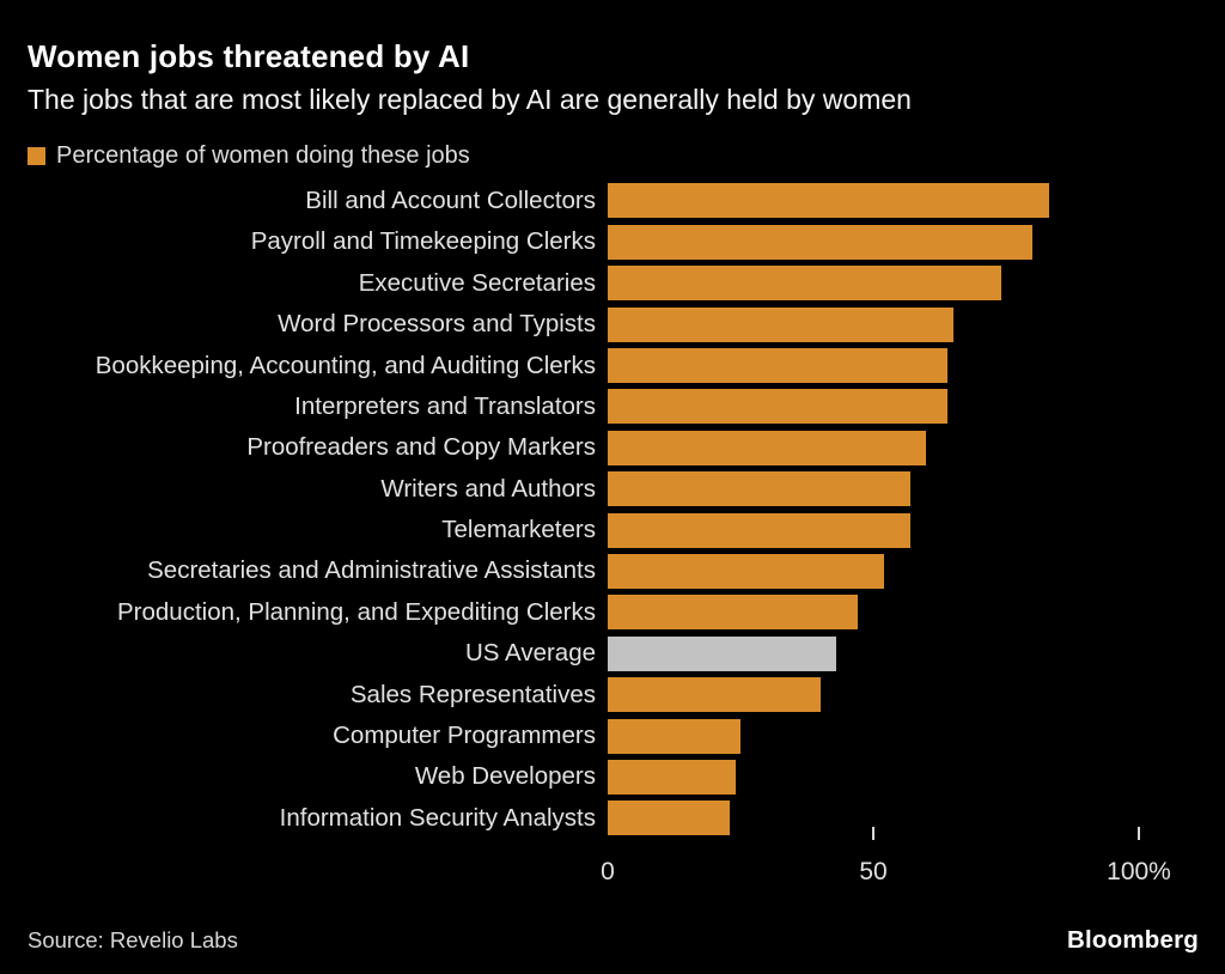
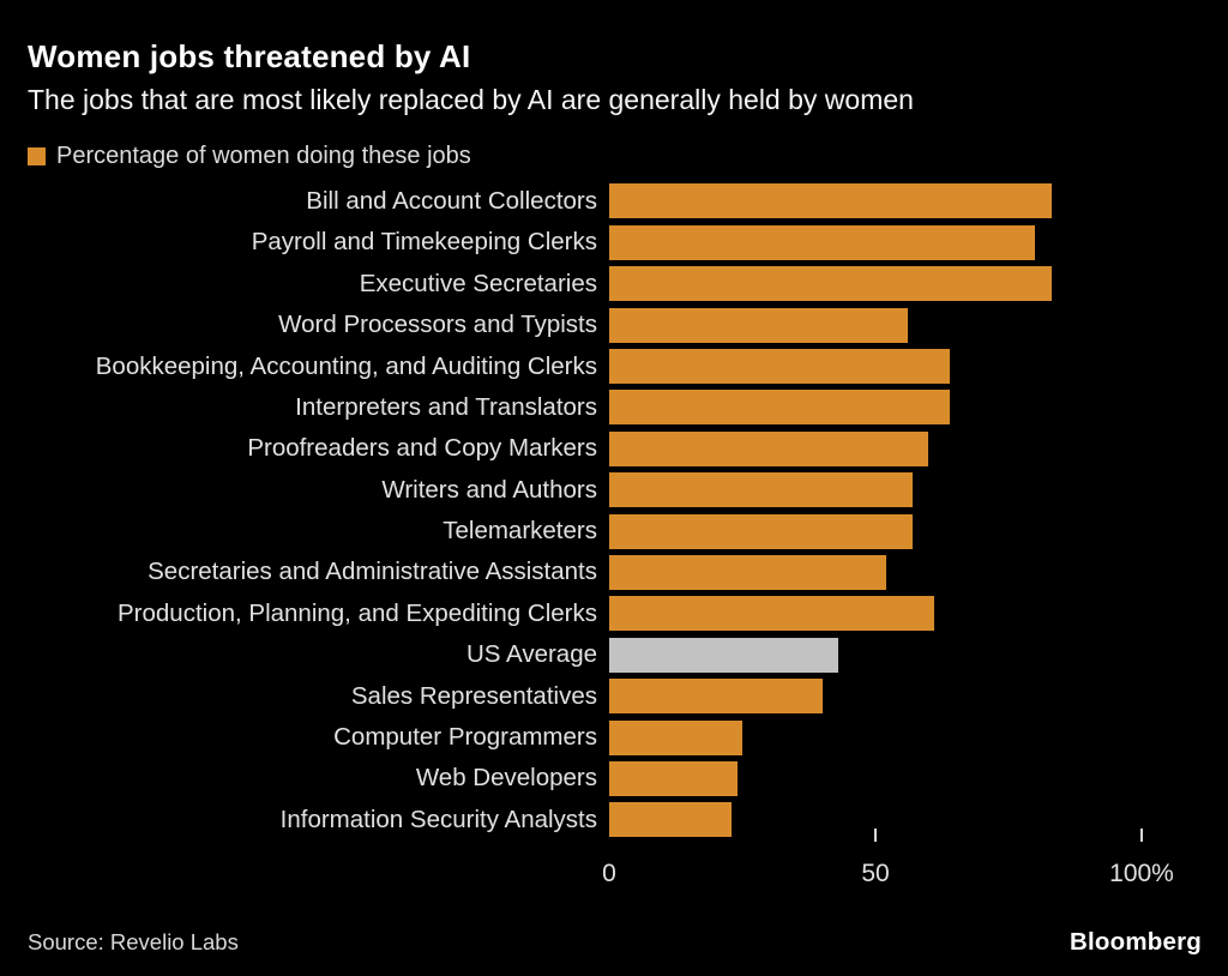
Executive Secretaries: 74% -> 83%
Word Processors and Typists: 65% -> 56%
Production, Planning, and Expediting Clerks: 47% -> 61%
